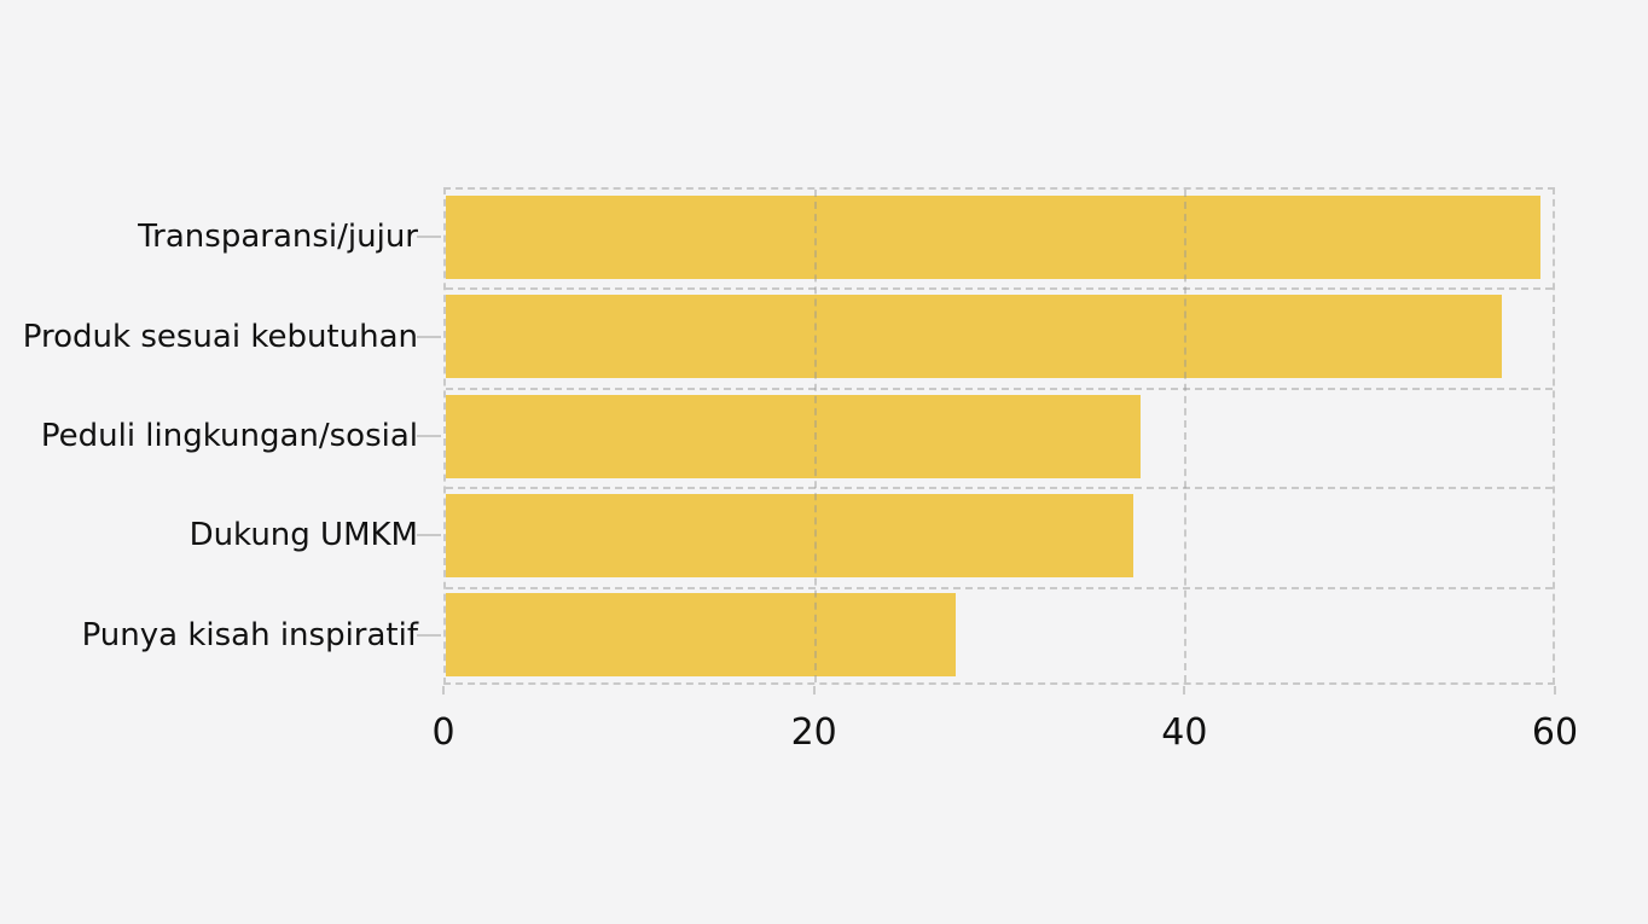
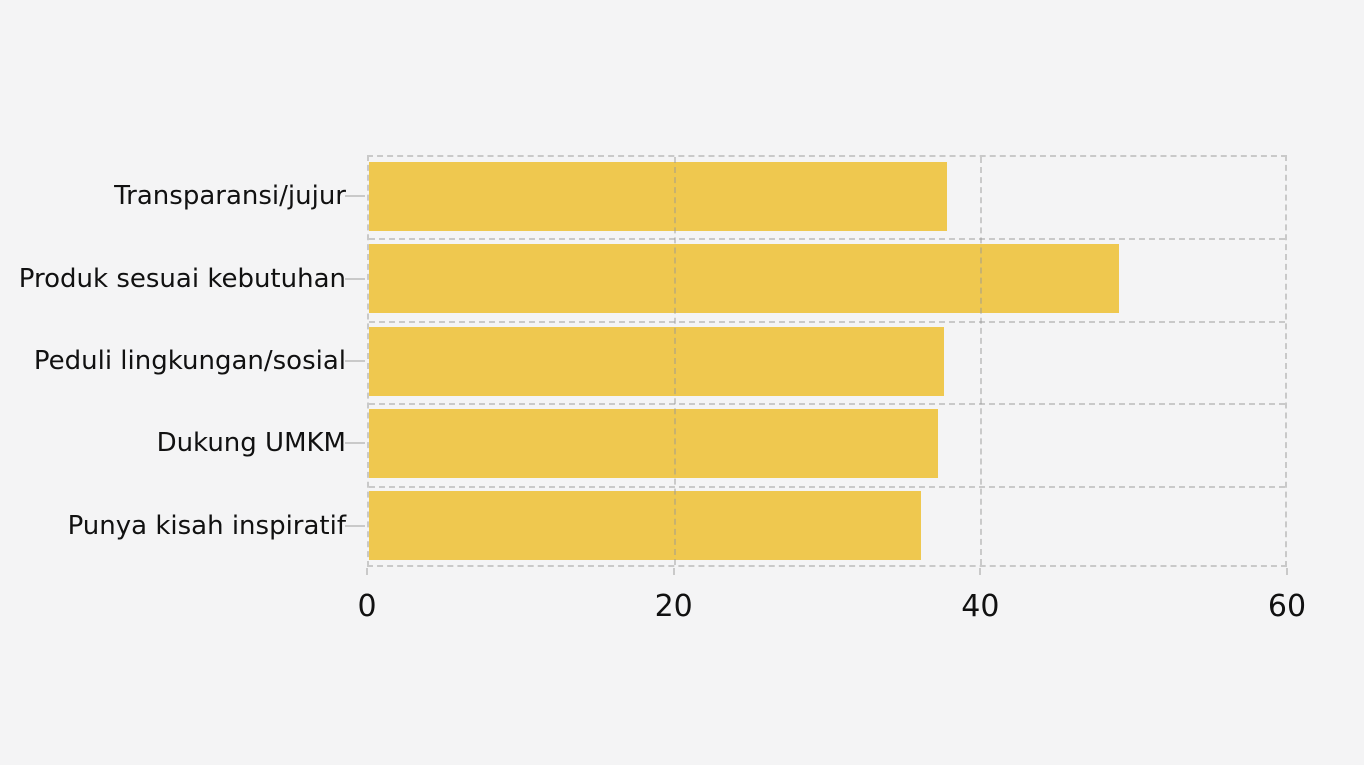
Transparansi/jujur: 59.1 -> 37.7
Produk sesuai kebutuhan: 57.0 -> 48.9
Punya kisah inspiratif: 27.5 -> 36.0
